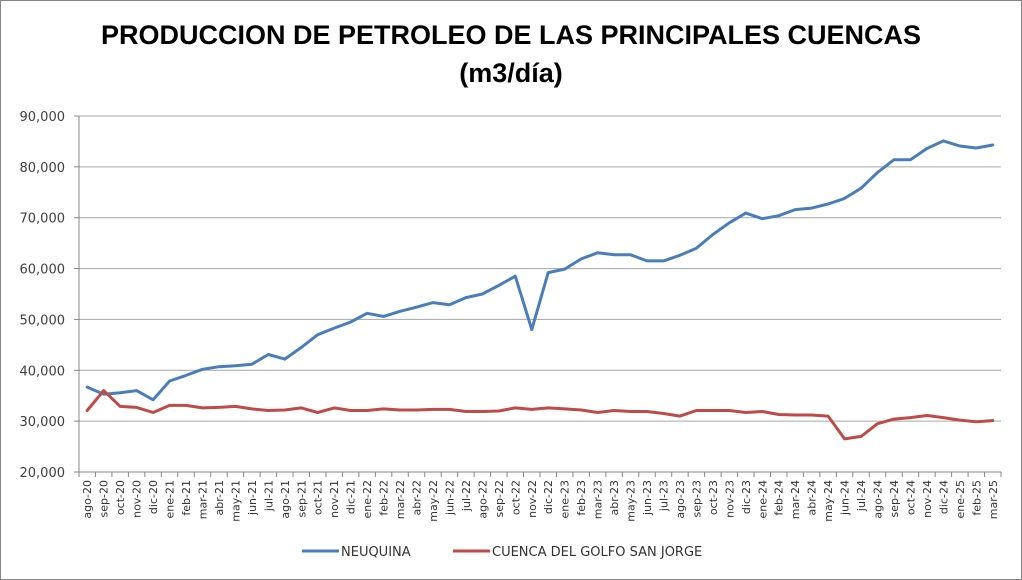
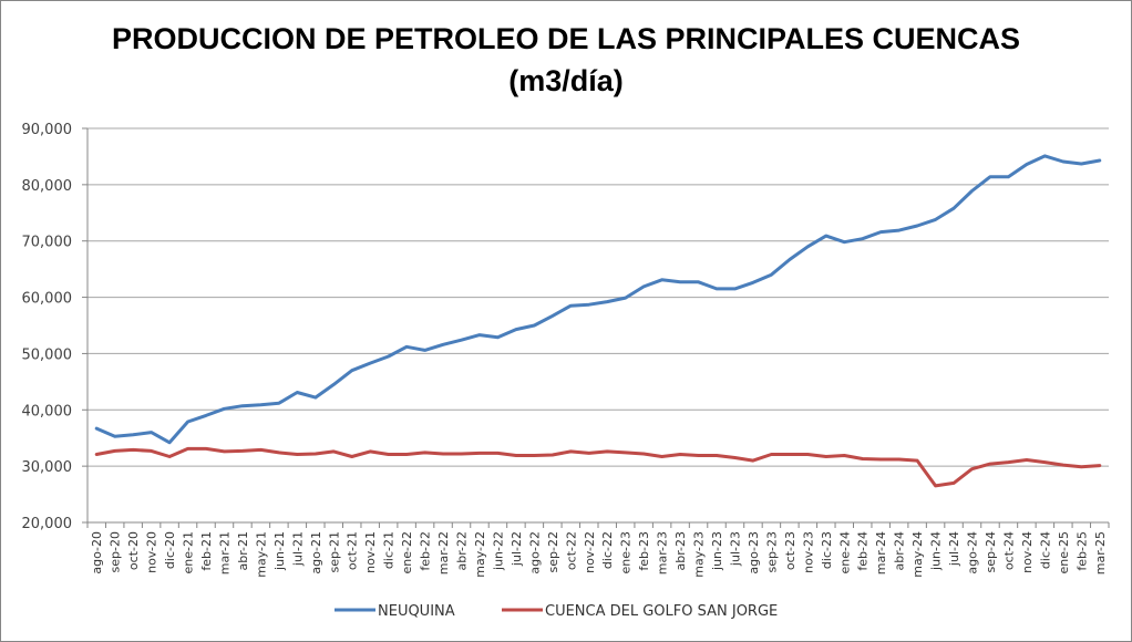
CUENCA DEL GOLFO SAN JORGE/sep-20: 36000 -> 33000
NEUQUINA/nov-22: 48000 -> 59000
